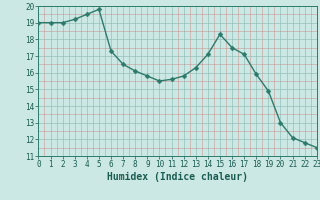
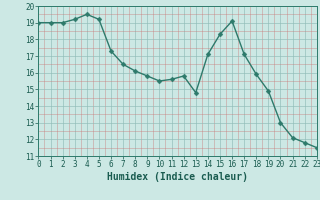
5: 19.8 -> 19.2
13: 16.3 -> 14.8
16: 17.5 -> 19.1
